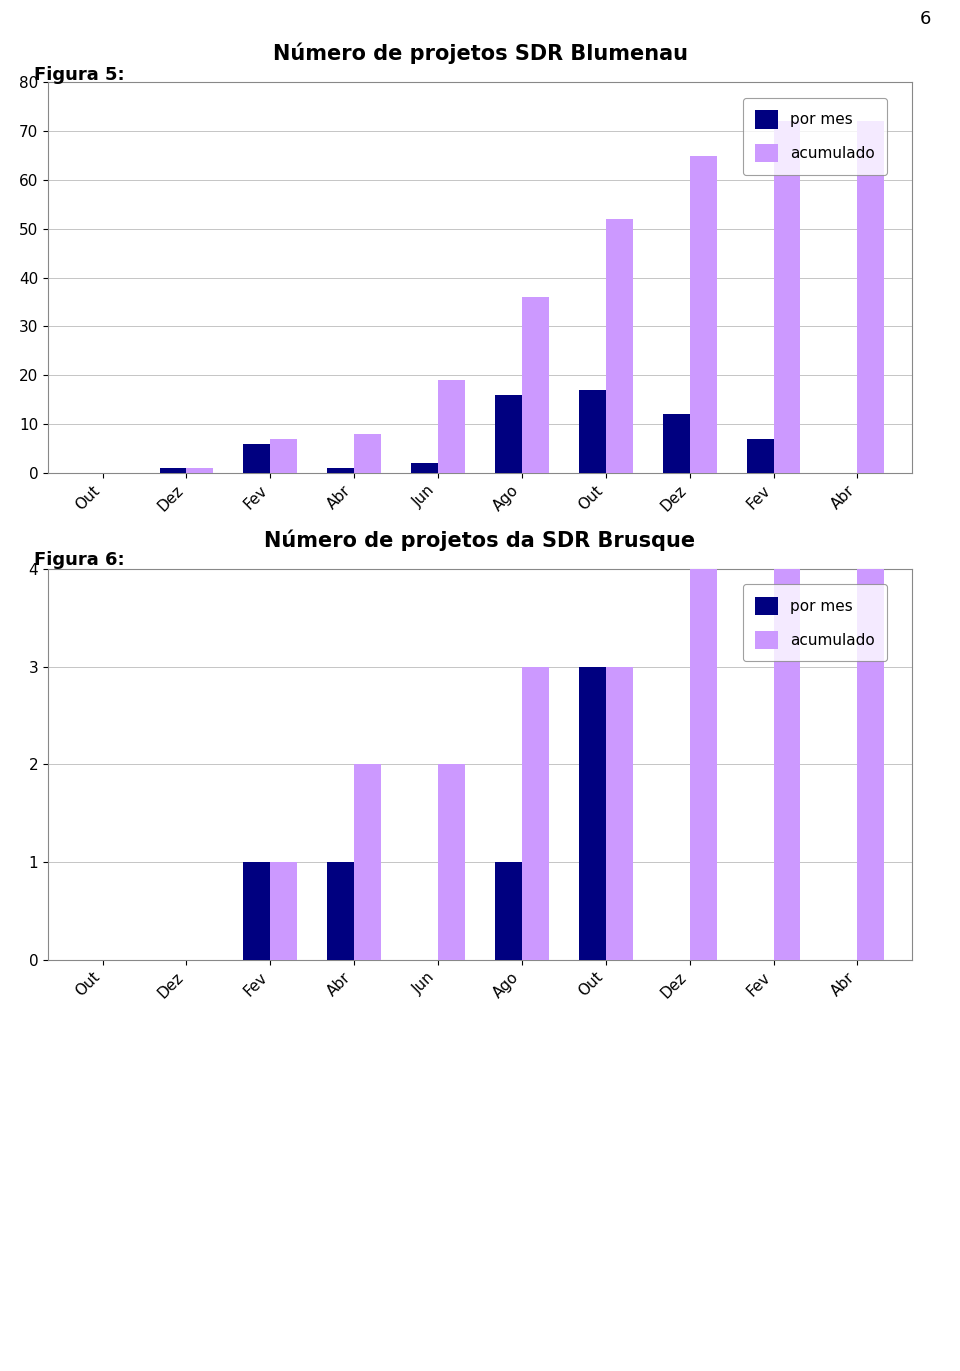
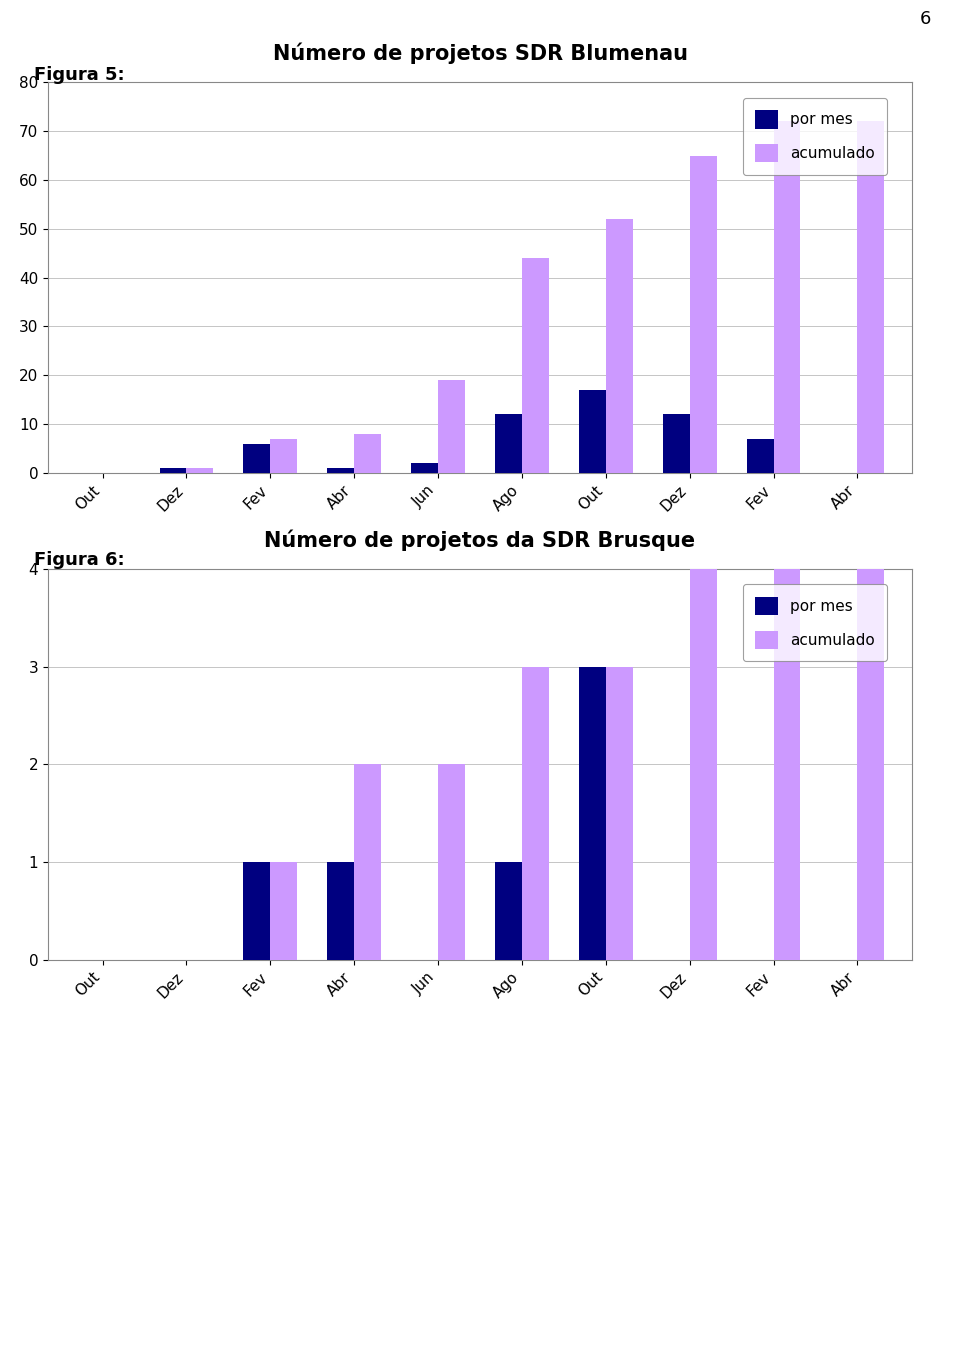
Número de projetos SDR Blumenau/por mes/Ago: 16 -> 12
Número de projetos SDR Blumenau/acumulado/Ago: 36 -> 44
